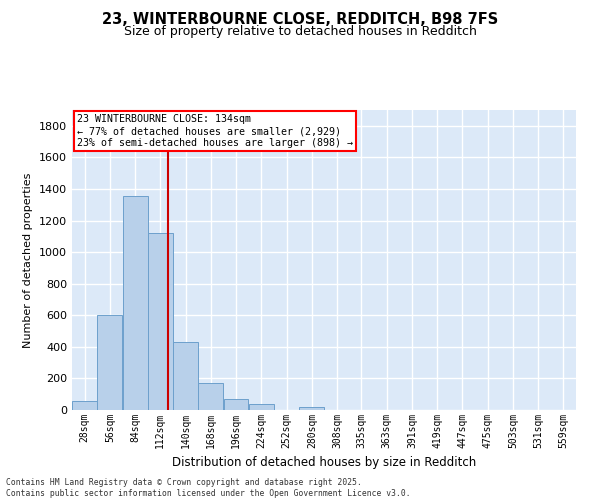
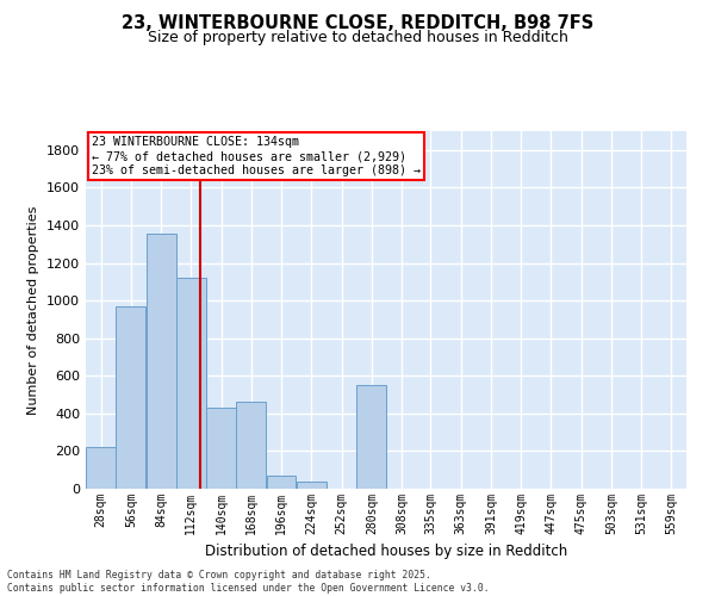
28sqm: 60 -> 220
56sqm: 600 -> 970
168sqm: 170 -> 460
280sqm: 20 -> 550
